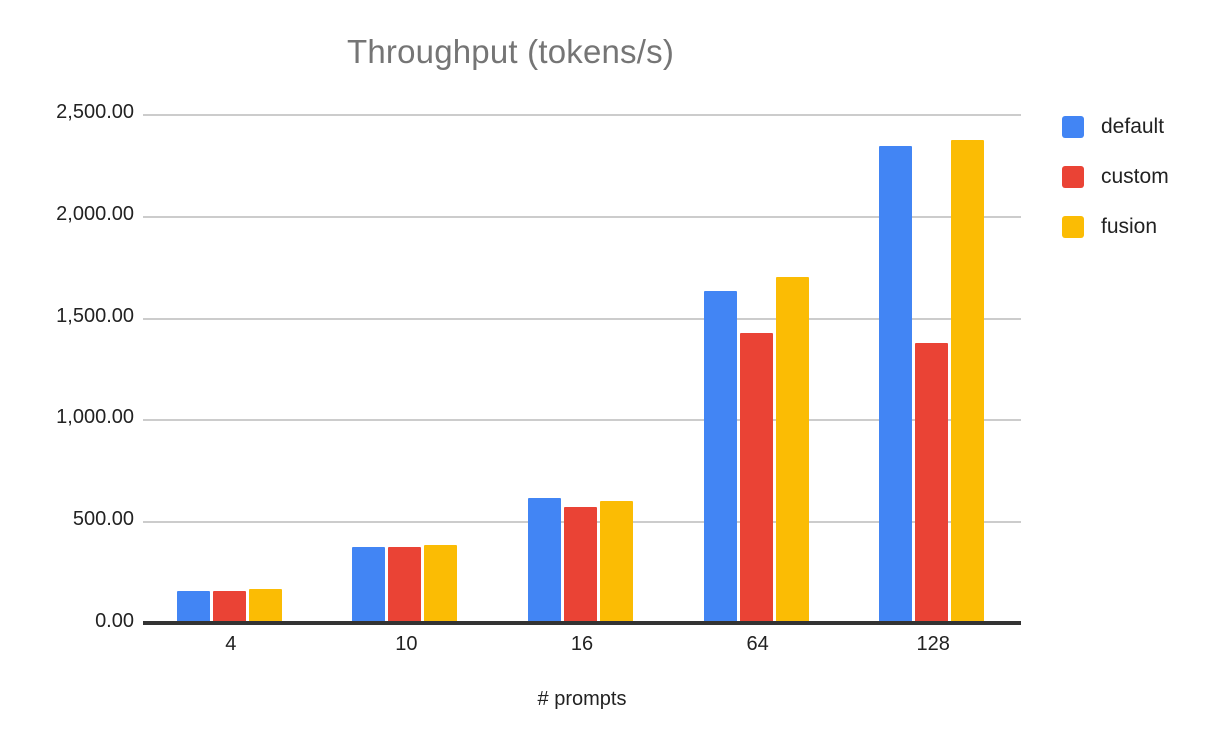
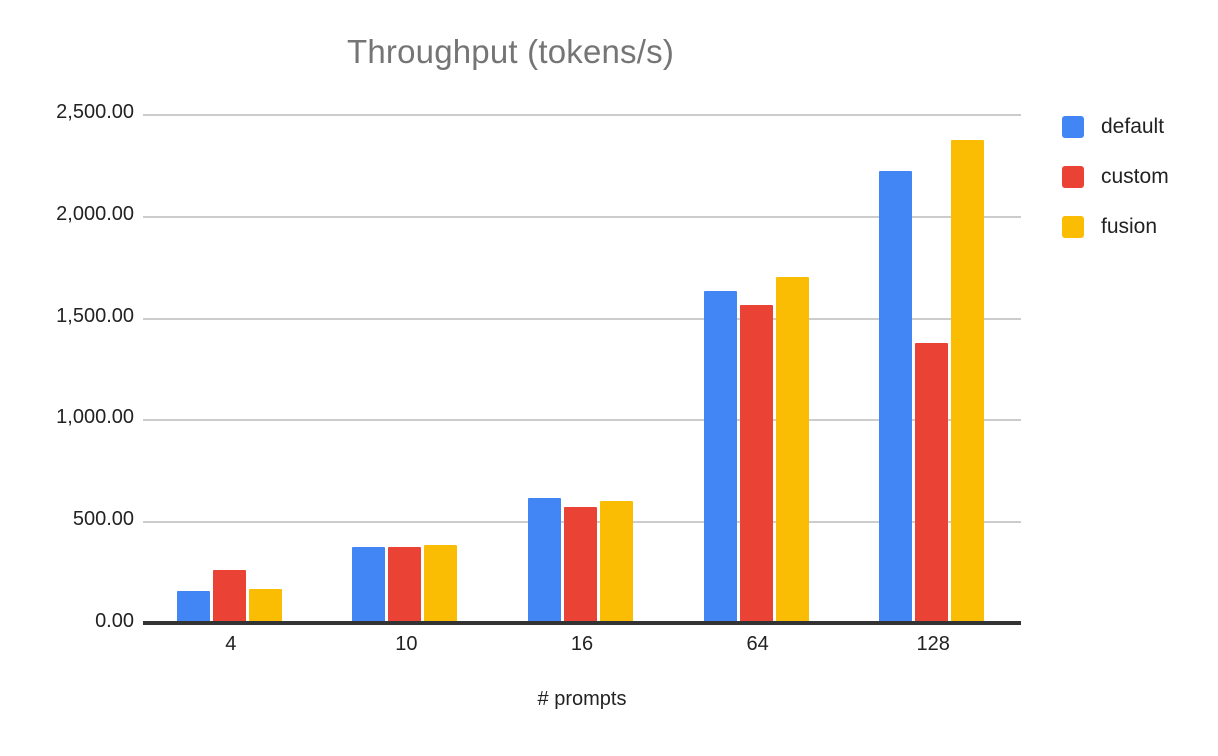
custom/4: 160 -> 260
custom/64: 1420 -> 1560
default/128: 2340 -> 2220
